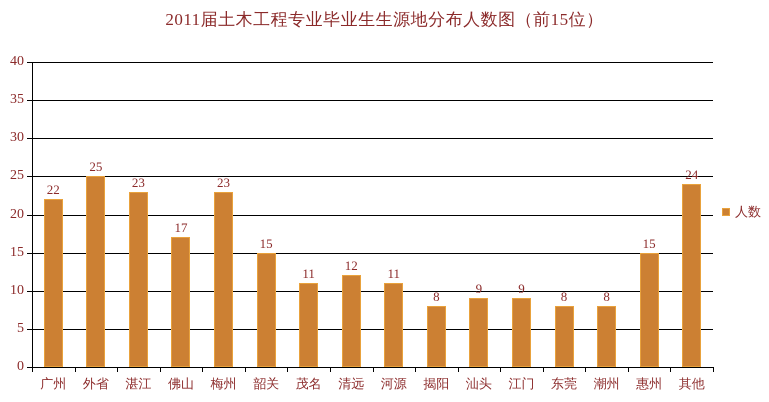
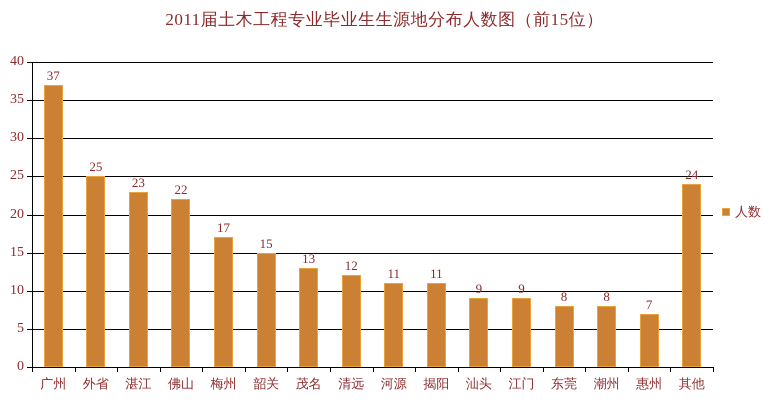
广州: 22 -> 37
佛山: 17 -> 22
梅州: 23 -> 17
茂名: 11 -> 13
揭阳: 8 -> 11
惠州: 15 -> 7
